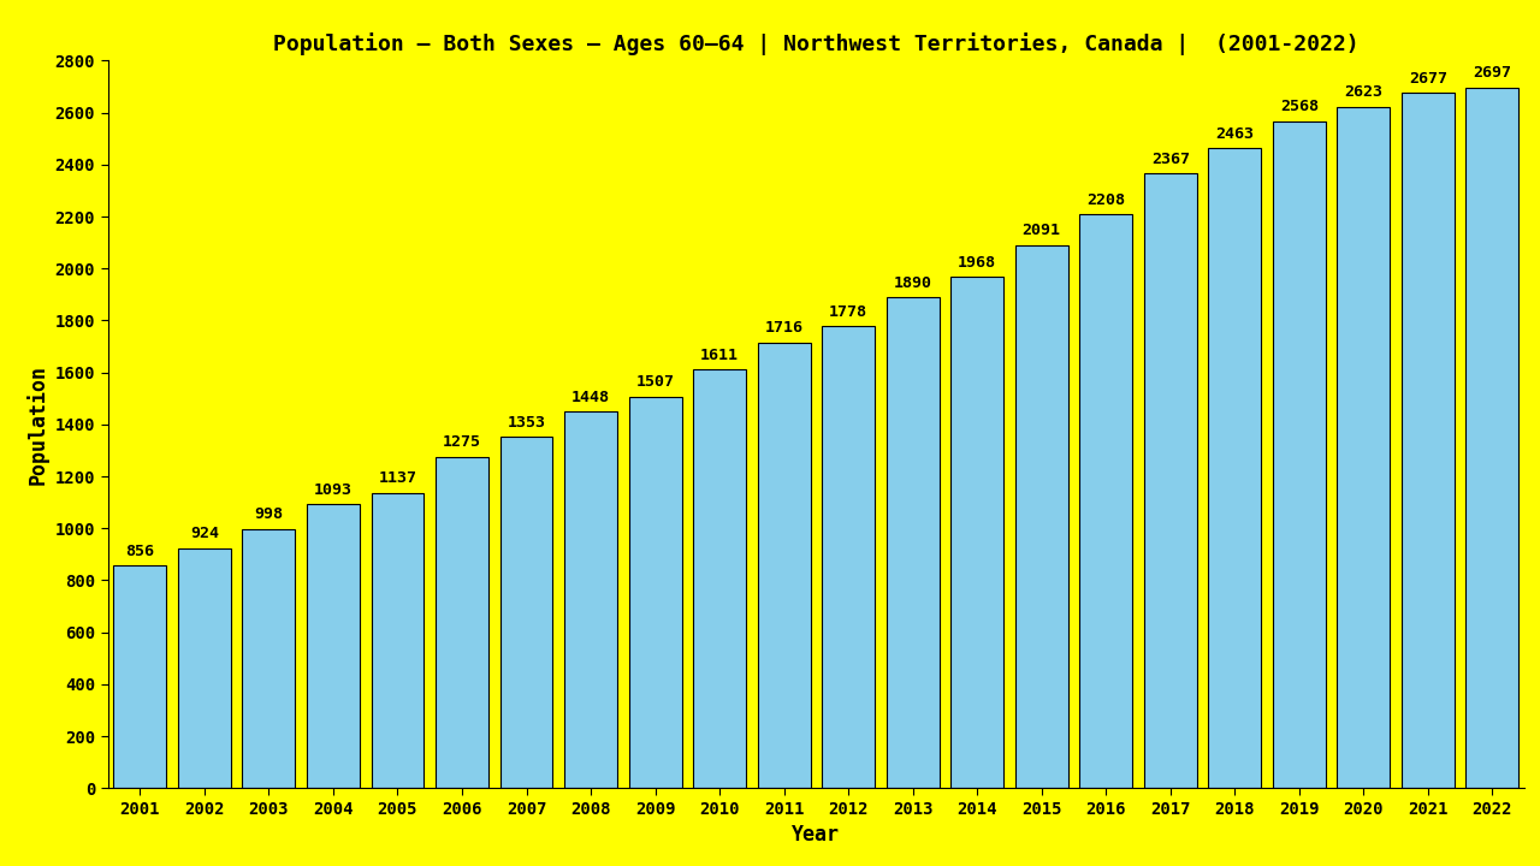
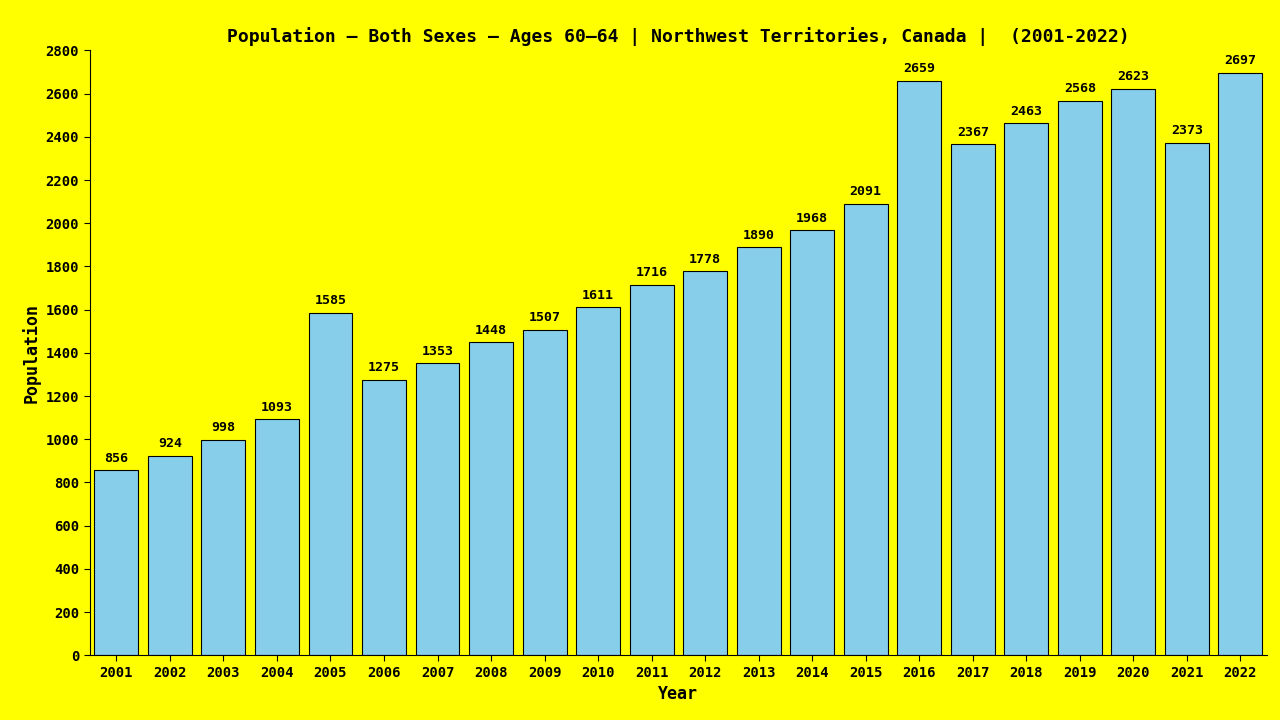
2005: 1137 -> 1585
2016: 2208 -> 2659
2021: 2677 -> 2373
